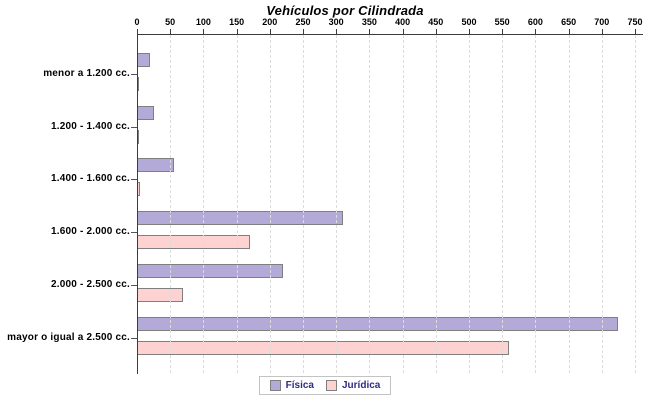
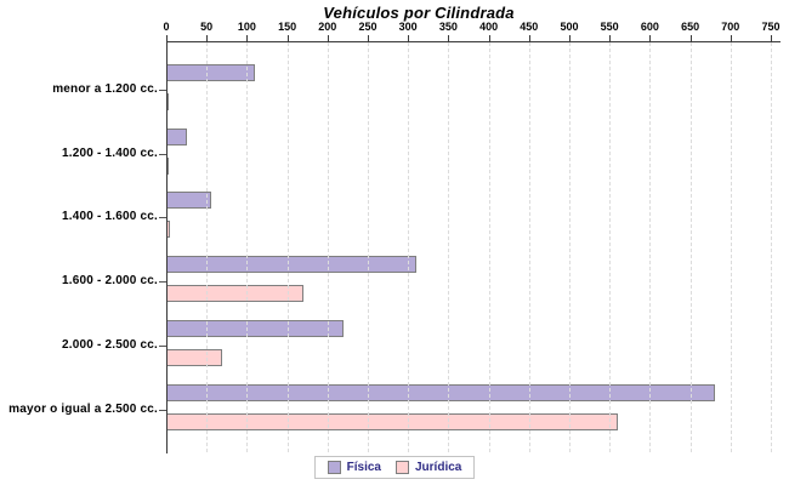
Física/menor a 1.200 cc.: 20 -> 110
Física/mayor o igual a 2.500 cc.: 720 -> 680
